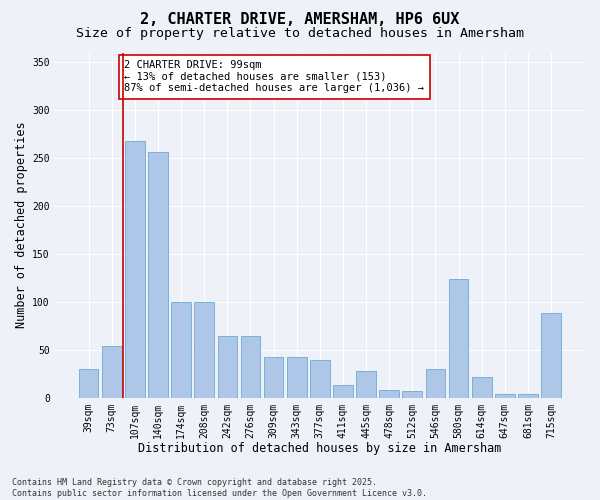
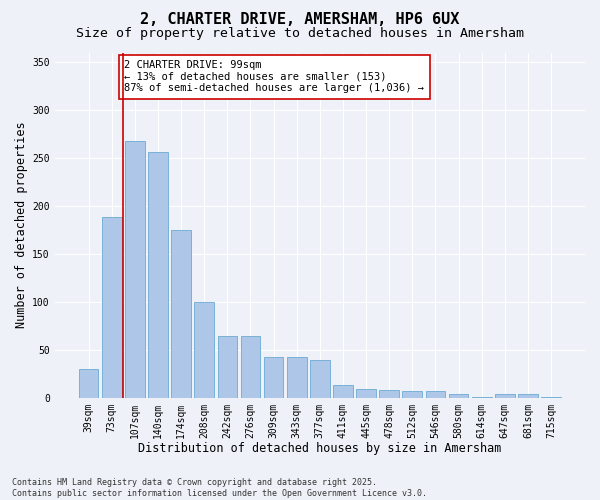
73sqm: 54 -> 188
174sqm: 100 -> 175
445sqm: 28 -> 9
546sqm: 30 -> 7
580sqm: 124 -> 4
614sqm: 22 -> 1
715sqm: 88 -> 1
